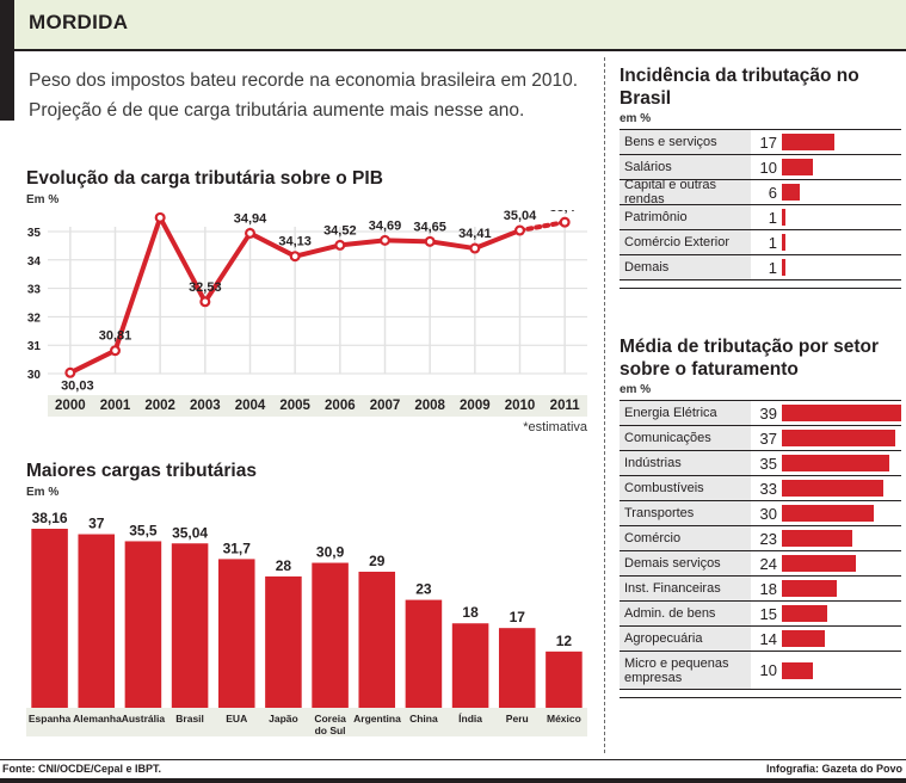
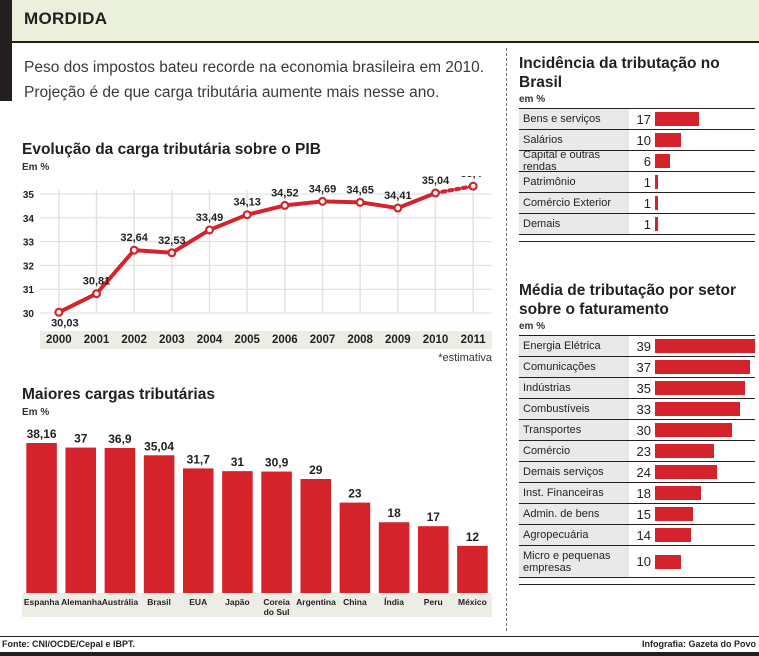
Evolução da carga tributária sobre o PIB/2002: 35,49 -> 32,64
Evolução da carga tributária sobre o PIB/2004: 34,94 -> 33,49
Maiores cargas tributárias/Austrália: 35,5 -> 36,9
Maiores cargas tributárias/Japão: 28 -> 31
